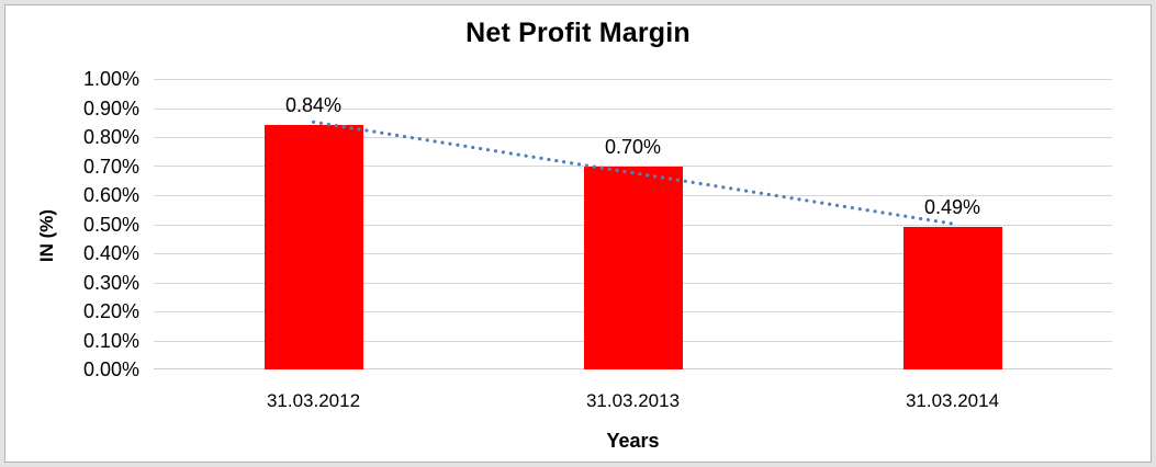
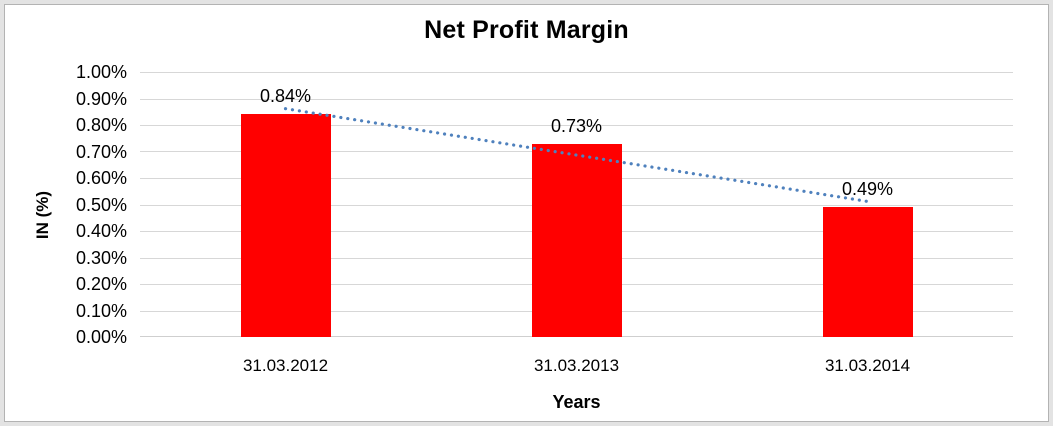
31.03.2013: 0.70% -> 0.73%
